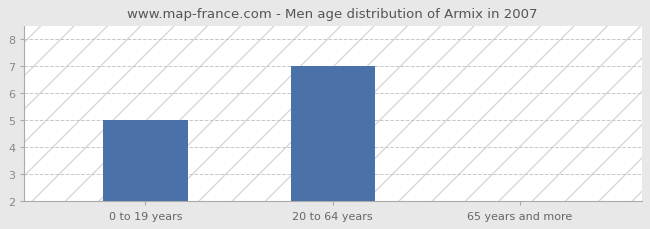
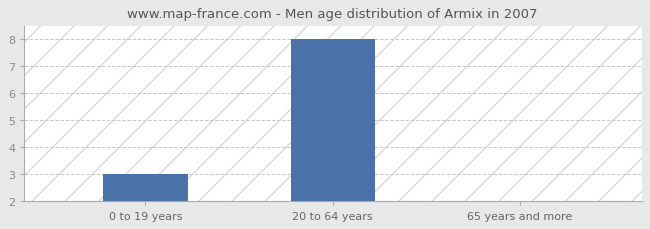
0 to 19 years: 5.00 -> 3.00
20 to 64 years: 7.00 -> 8.00
